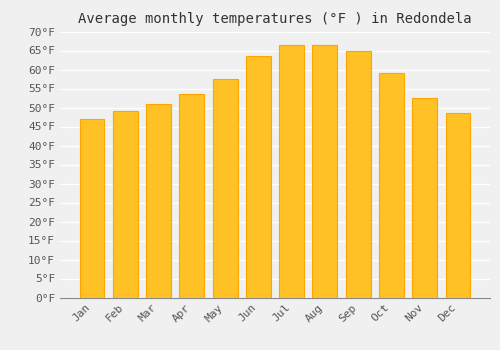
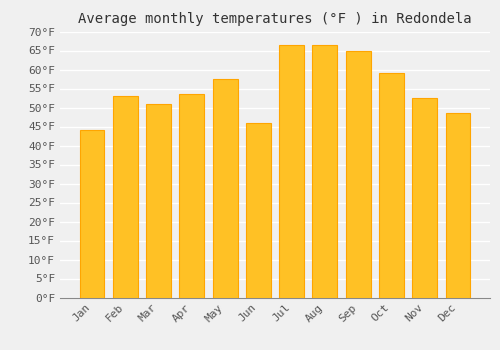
Jan: 47.0°F -> 44.0°F
Feb: 49.0°F -> 53.0°F
Jun: 63.5°F -> 46.0°F
